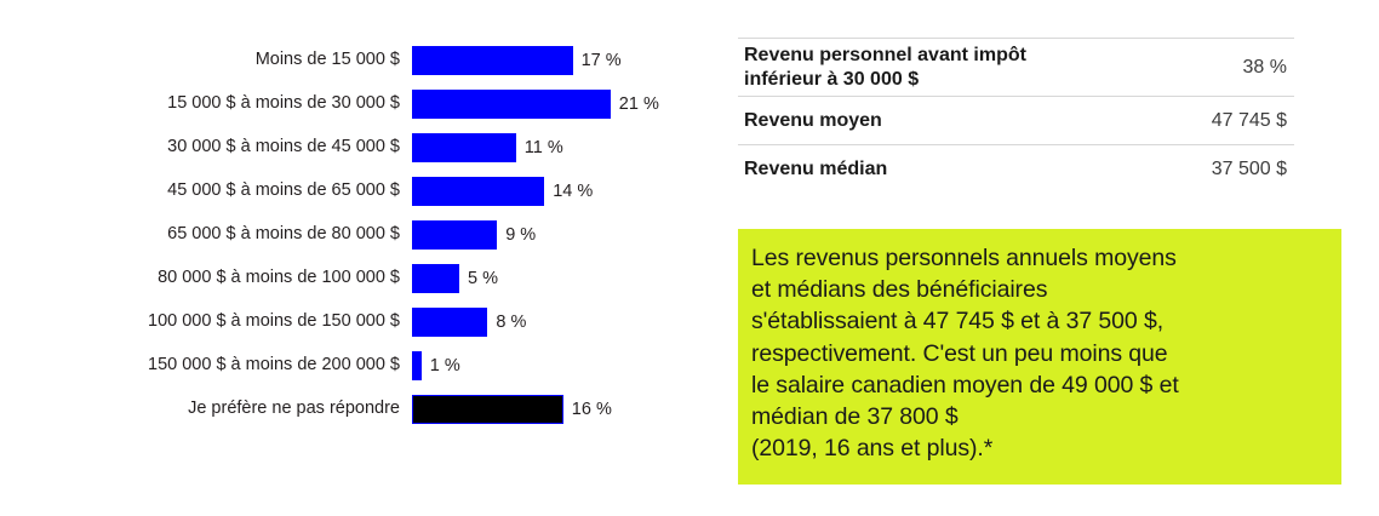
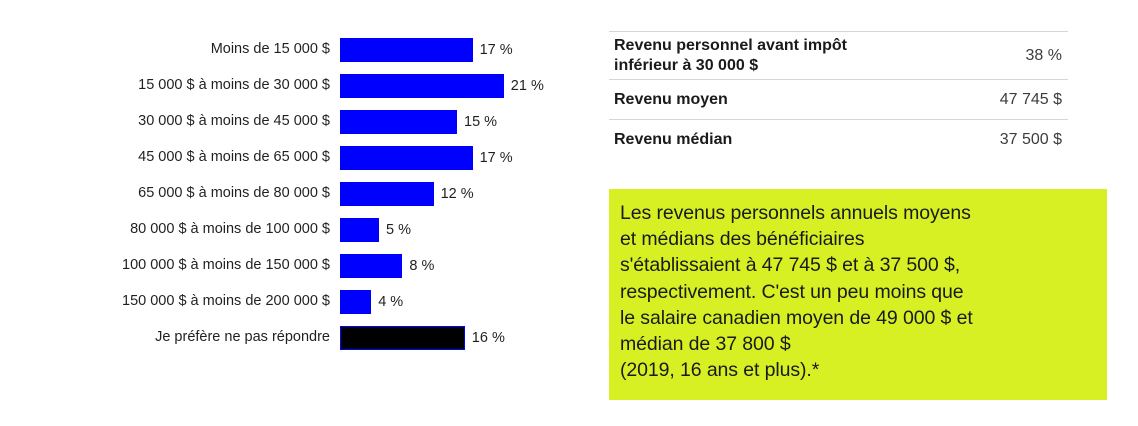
30 000 $ à moins de 45 000 $: 11 -> 15
45 000 $ à moins de 65 000 $: 14 -> 17
65 000 $ à moins de 80 000 $: 9 -> 12
150 000 $ à moins de 200 000 $: 1 -> 4
